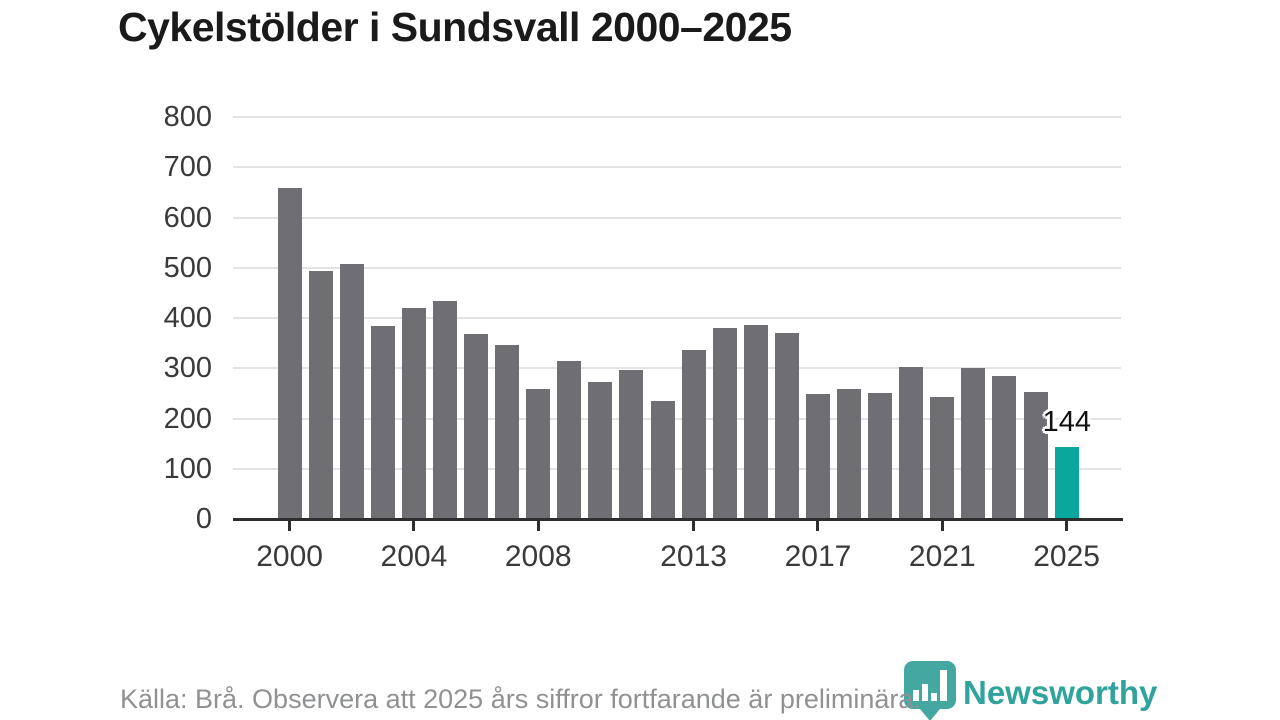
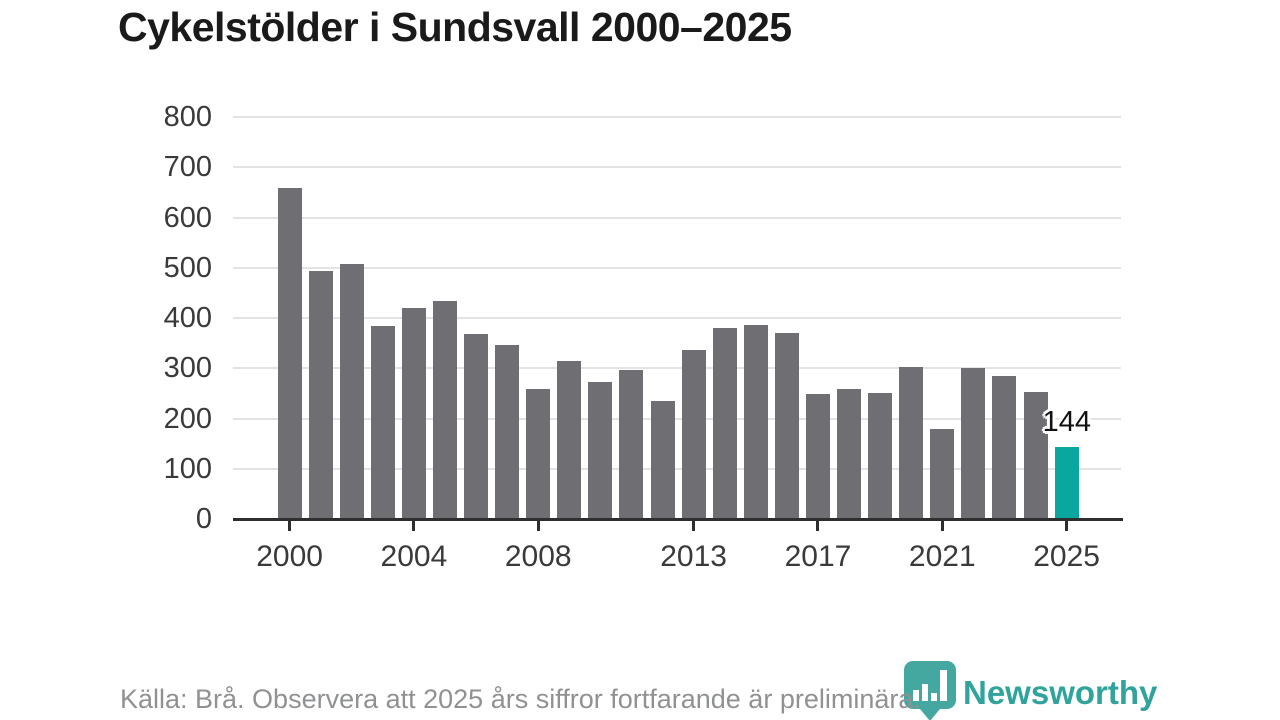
2021: 240 -> 180
